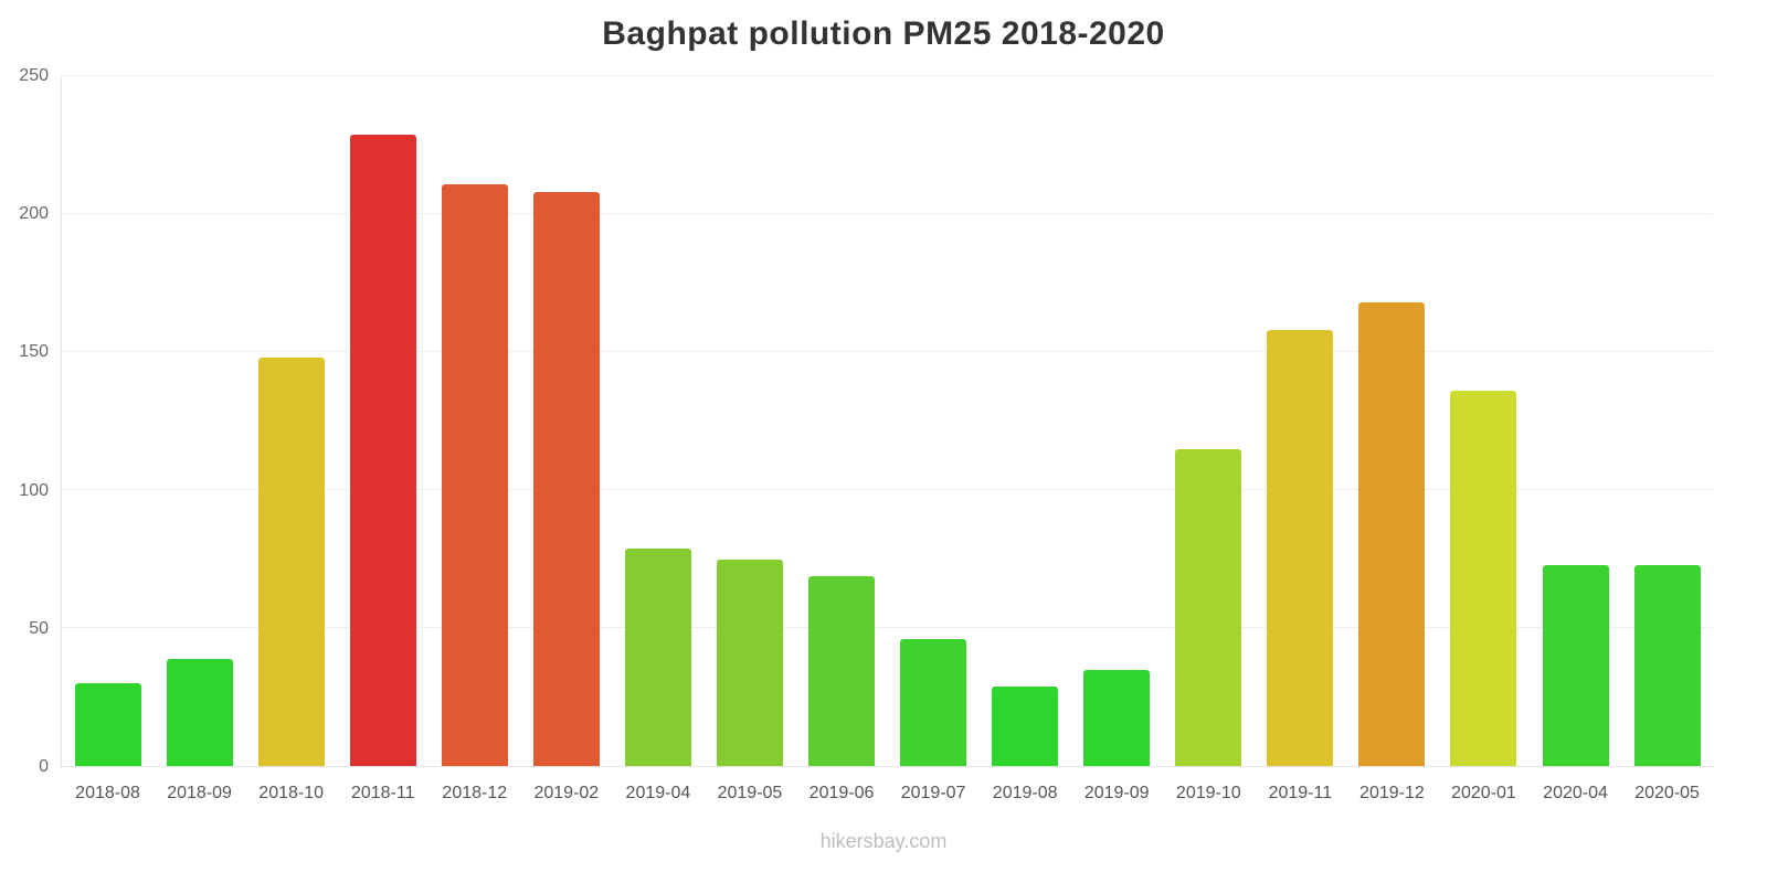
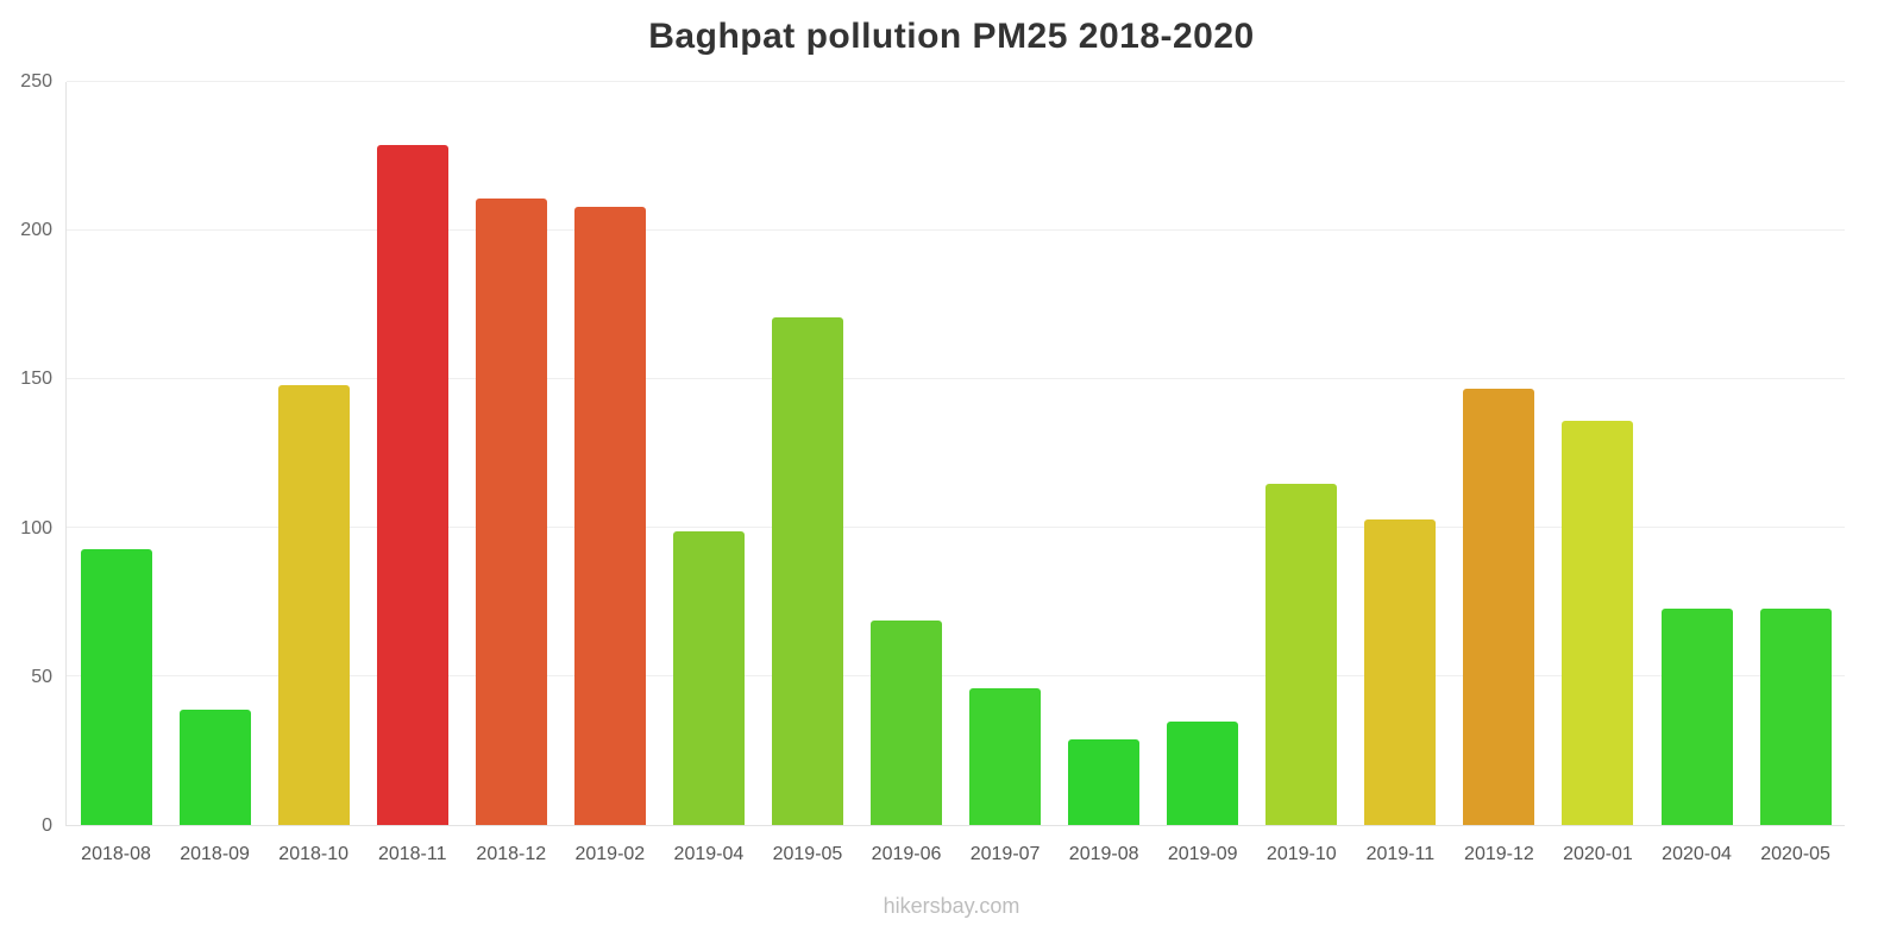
2018-08: 30 -> 93
2019-04: 79 -> 99
2019-05: 75 -> 171
2019-11: 158 -> 103
2019-12: 168 -> 147
